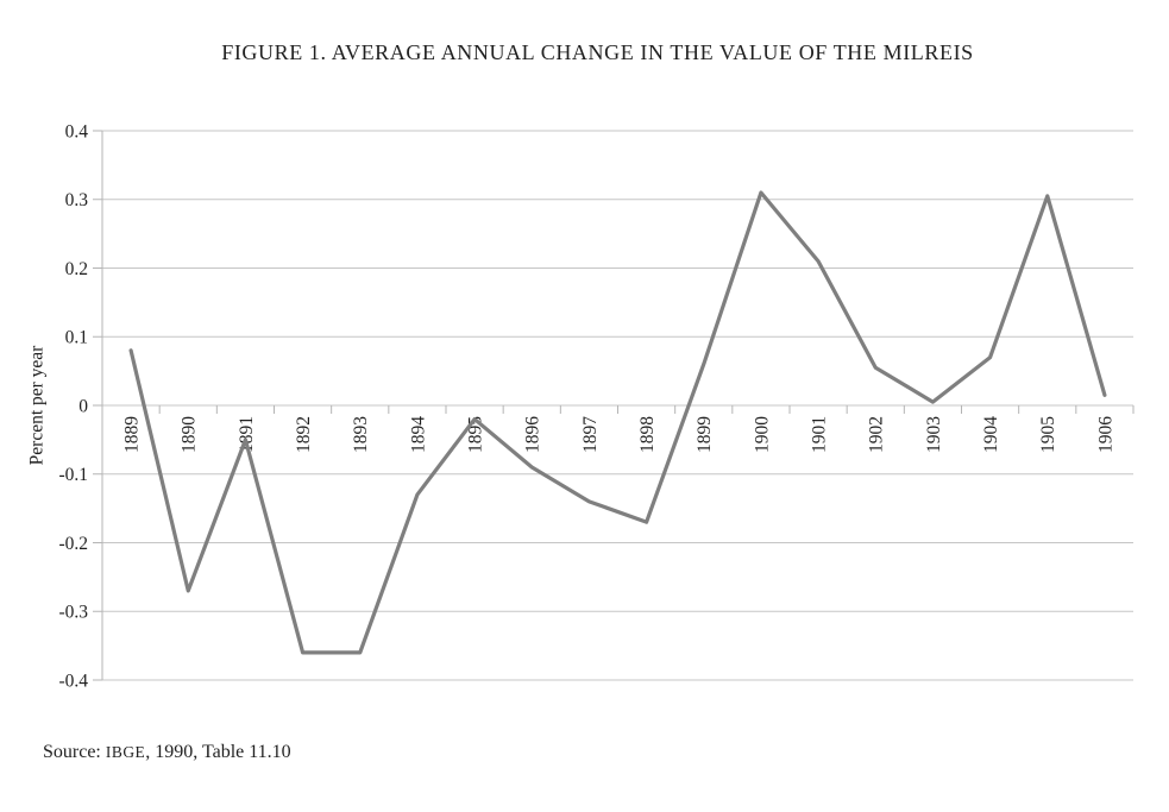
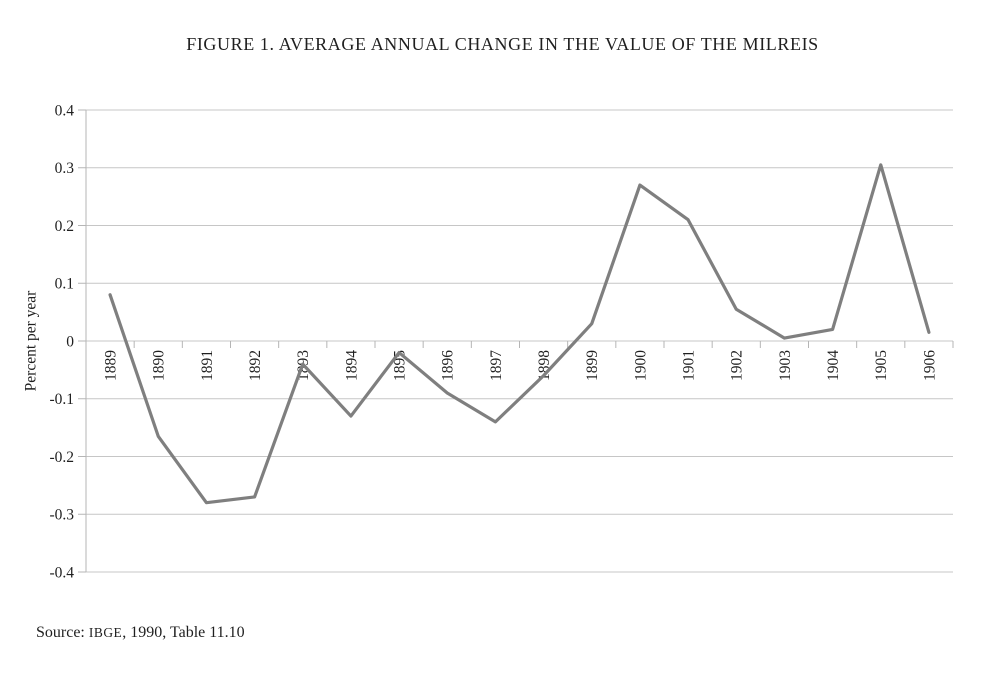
1890: -0.27 -> -0.17
1891: -0.05 -> -0.28
1892: -0.36 -> -0.27
1893: -0.36 -> -0.04
1898: -0.17 -> -0.06
1899: 0.06 -> 0.03
1900: 0.31 -> 0.27
1904: 0.07 -> 0.02
